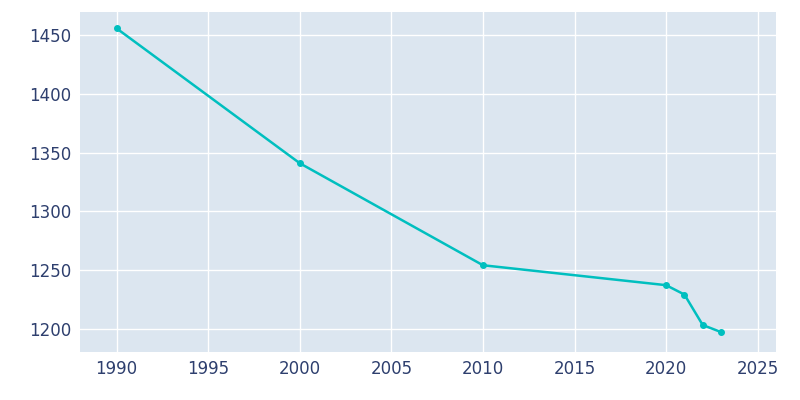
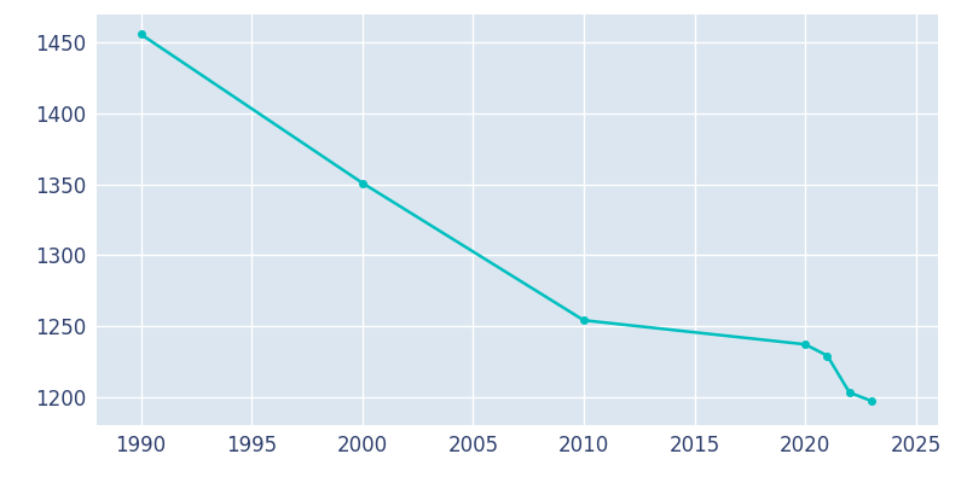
2000: 1341 -> 1351
